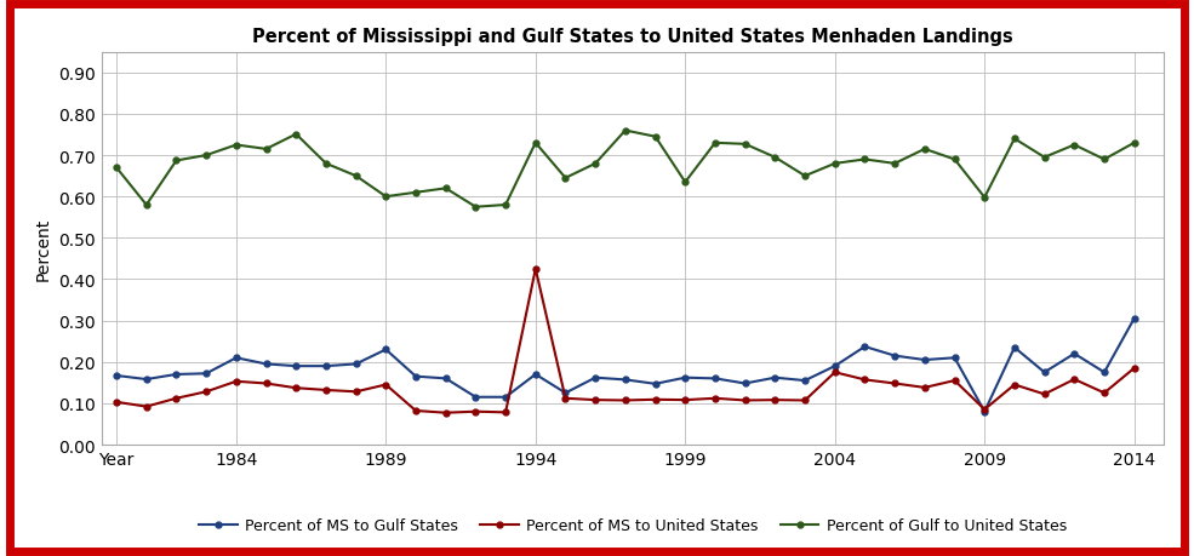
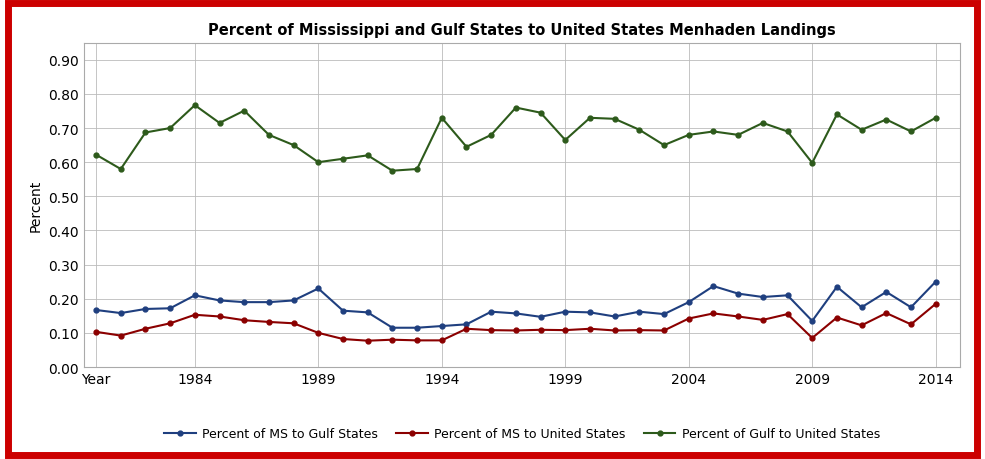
Percent of Gulf to United States/Year: 0.670 -> 0.622
Percent of Gulf to United States/1984: 0.725 -> 0.767
Percent of MS to United States/1989: 0.145 -> 0.100
Percent of MS to Gulf States/1994: 0.170 -> 0.120
Percent of MS to United States/1994: 0.425 -> 0.078
Percent of Gulf to United States/1999: 0.635 -> 0.665
Percent of MS to United States/2004: 0.175 -> 0.142
Percent of MS to Gulf States/2009: 0.080 -> 0.135
Percent of MS to Gulf States/2014: 0.305 -> 0.250
